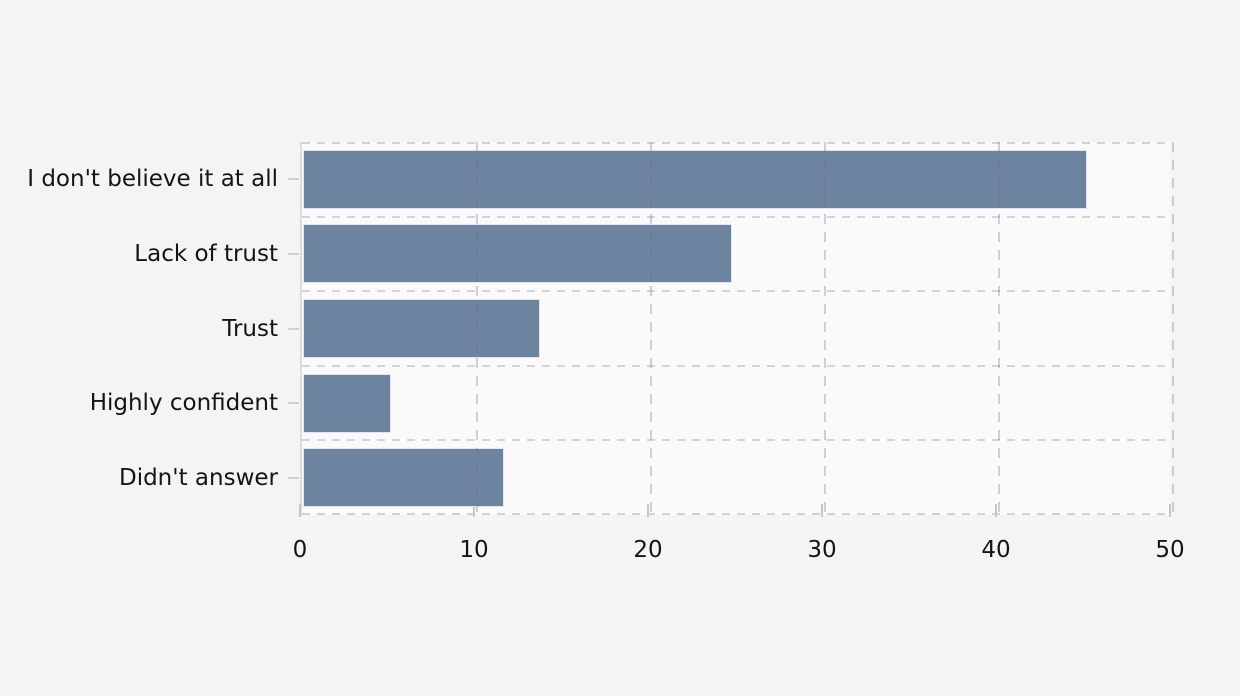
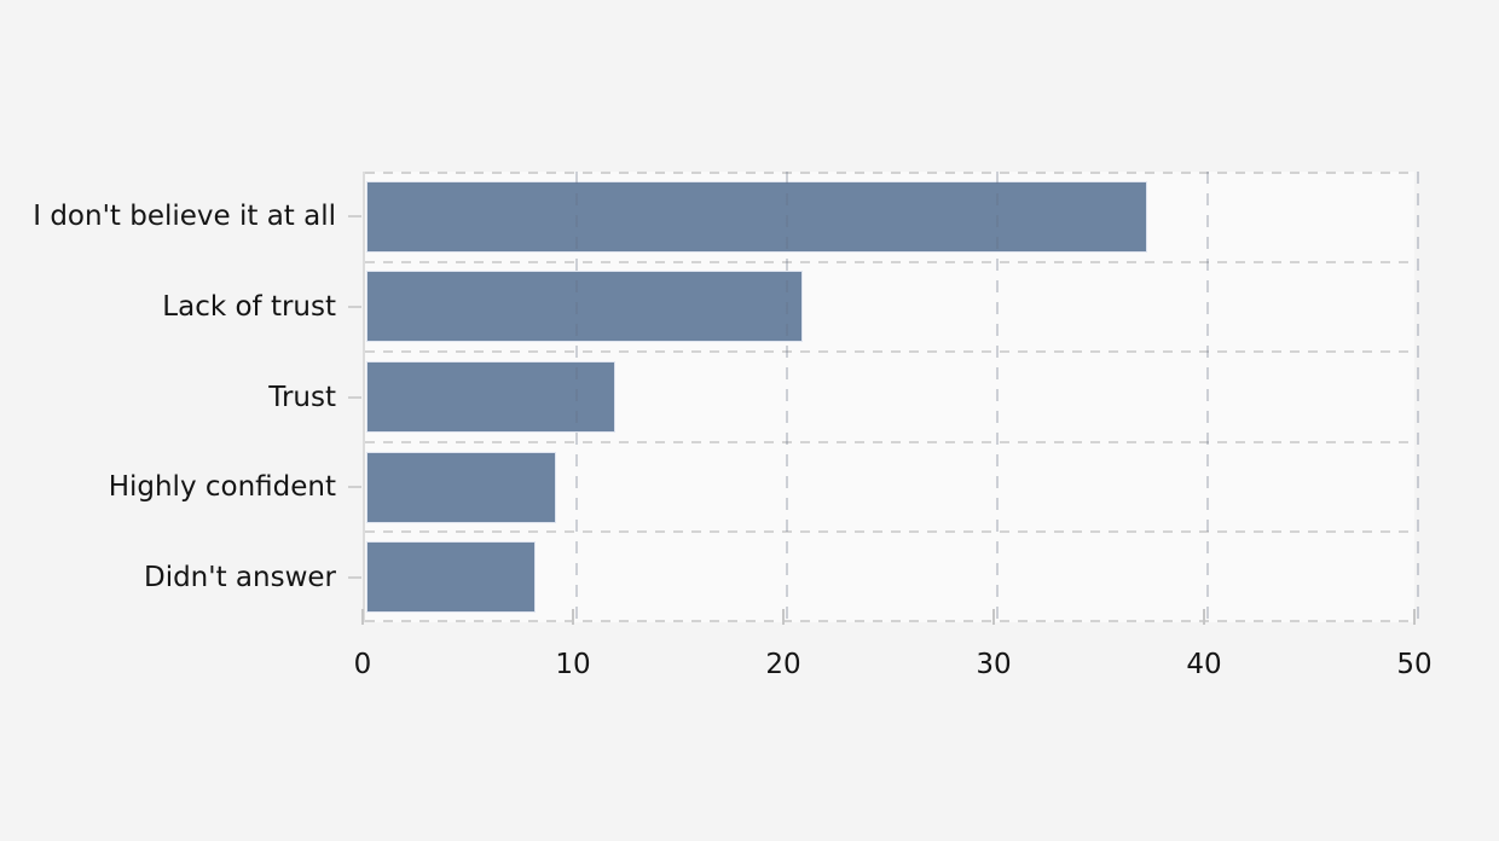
I don't believe it at all: 45.1 -> 37.2
Lack of trust: 24.7 -> 20.8
Trust: 13.7 -> 11.9
Highly confident: 5.1 -> 9.1
Didn't answer: 11.6 -> 8.1
